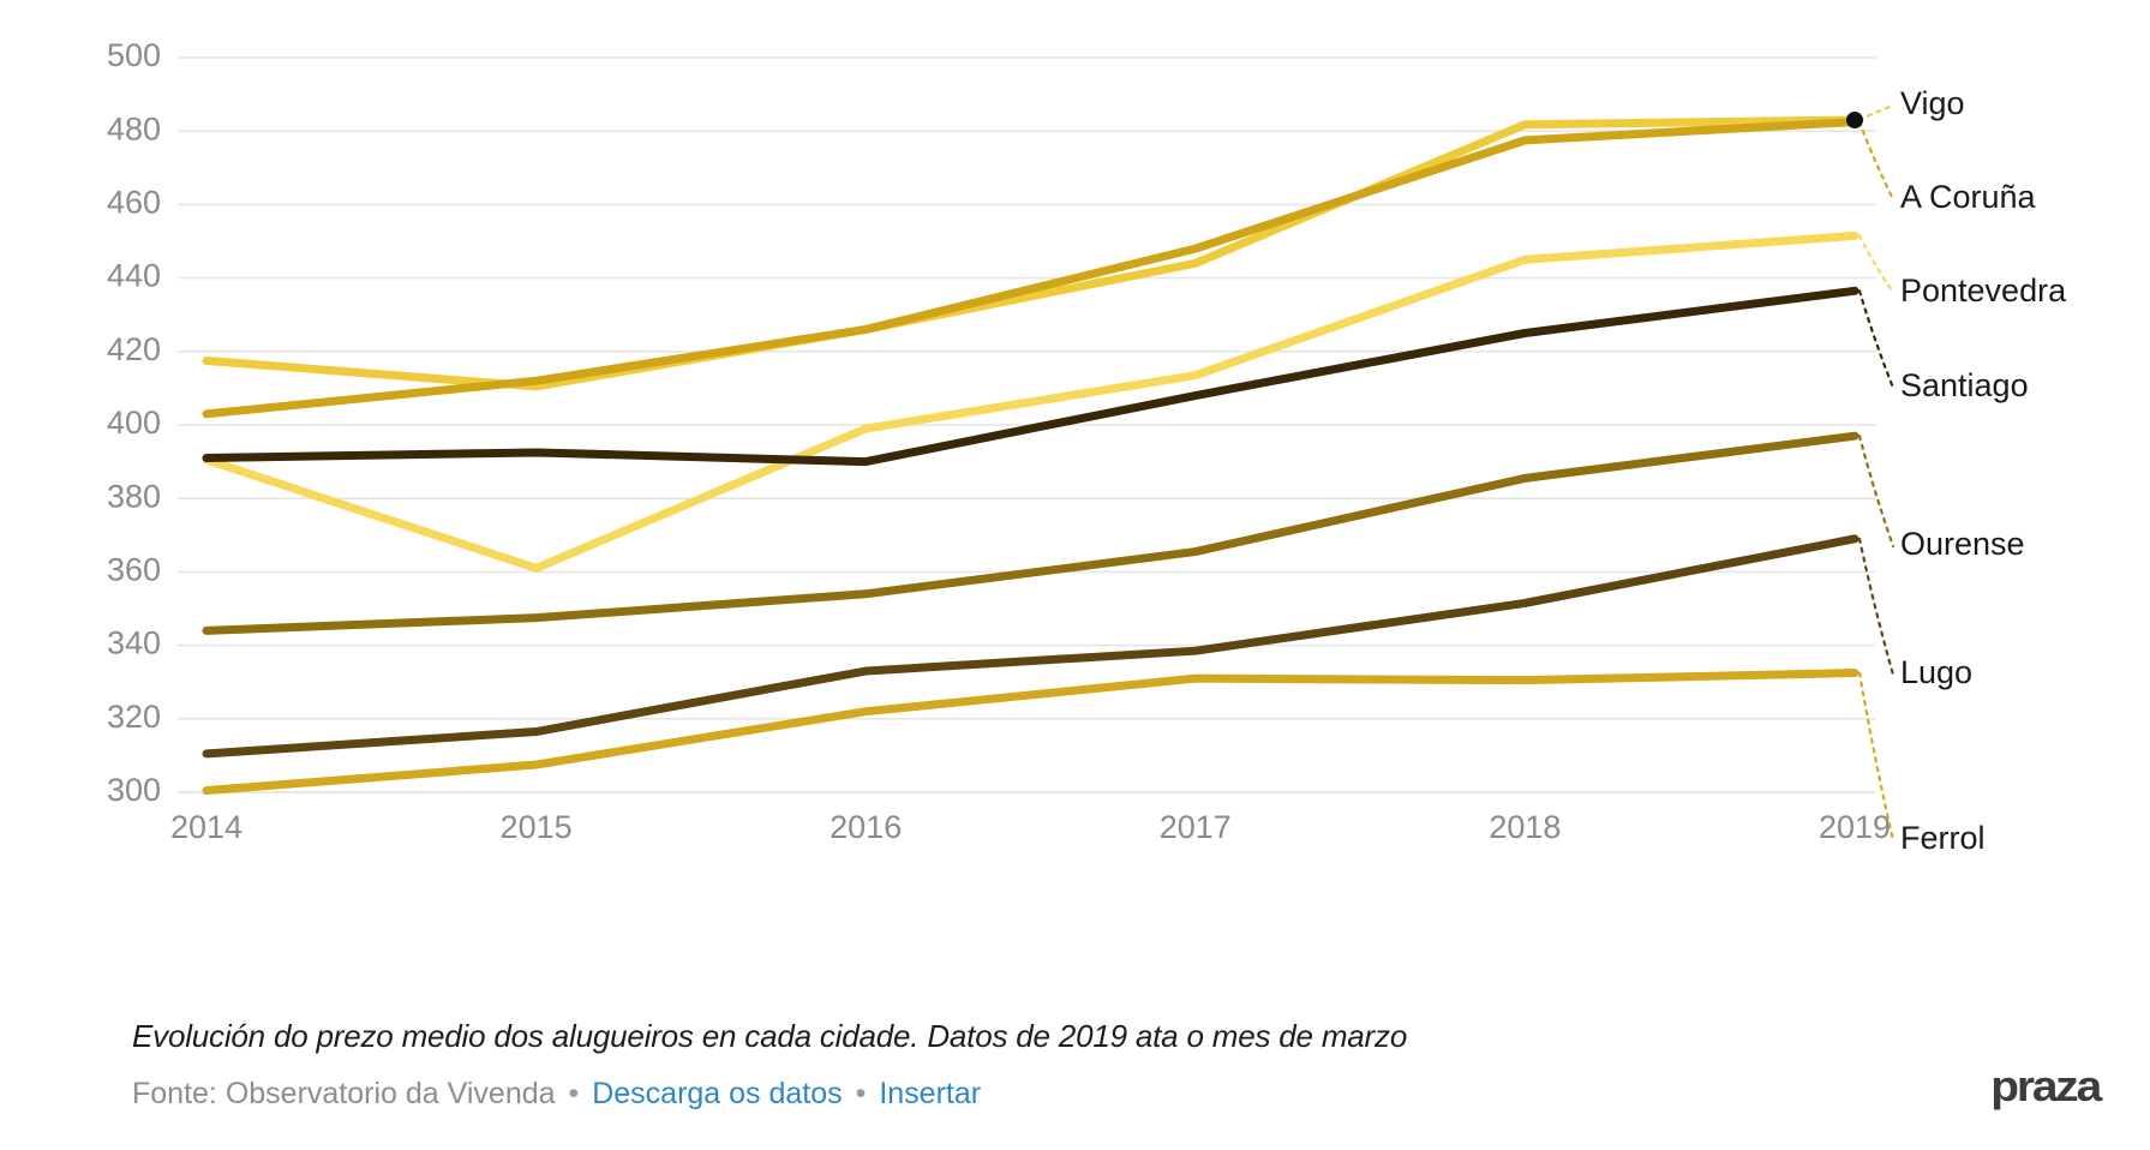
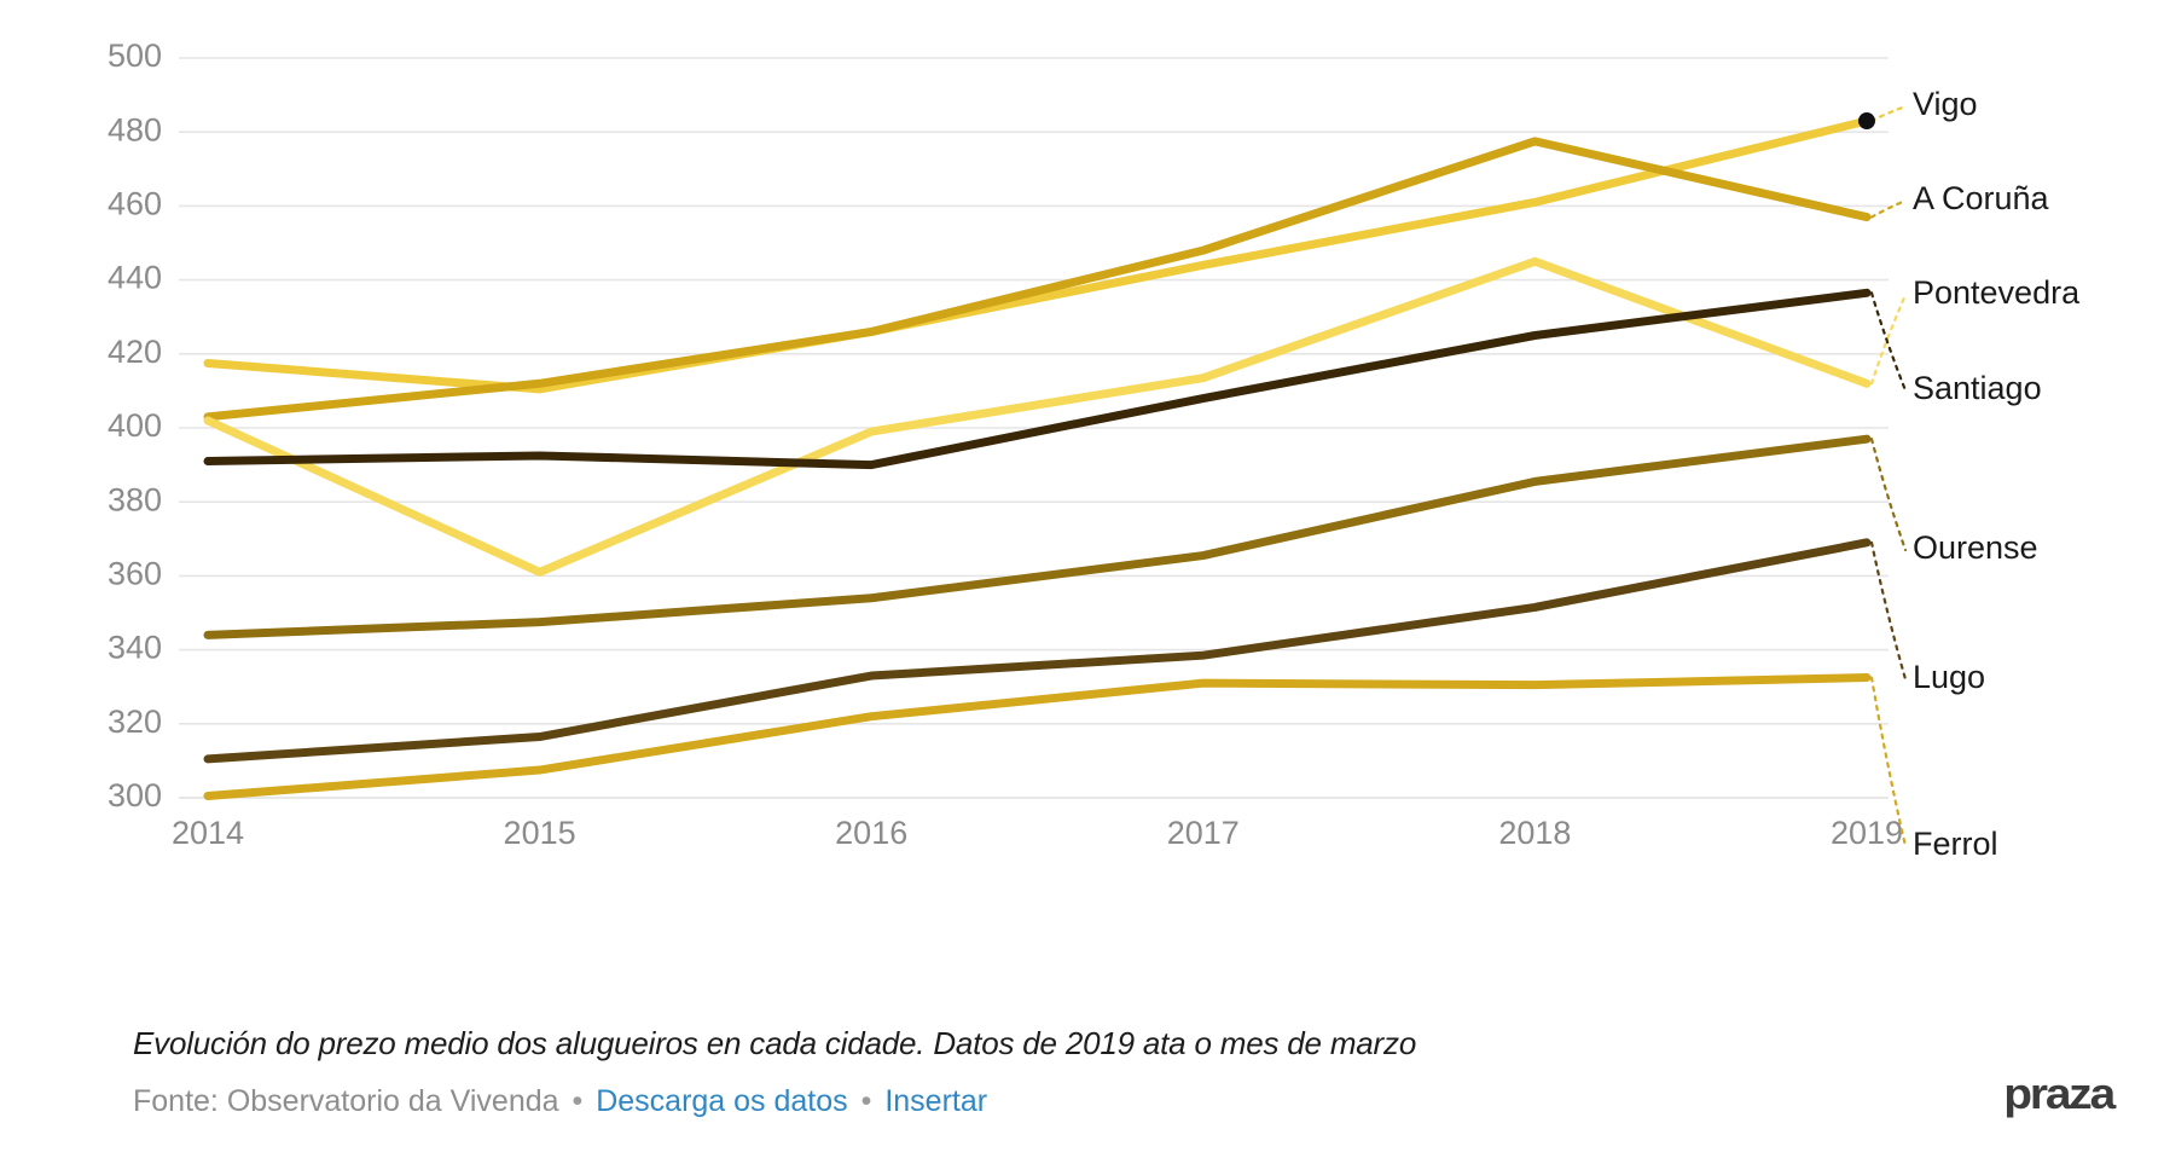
Pontevedra/2014: 390 -> 402
Vigo/2018: 482 -> 461
A Coruña/2019: 482 -> 457
Pontevedra/2019: 452 -> 412
